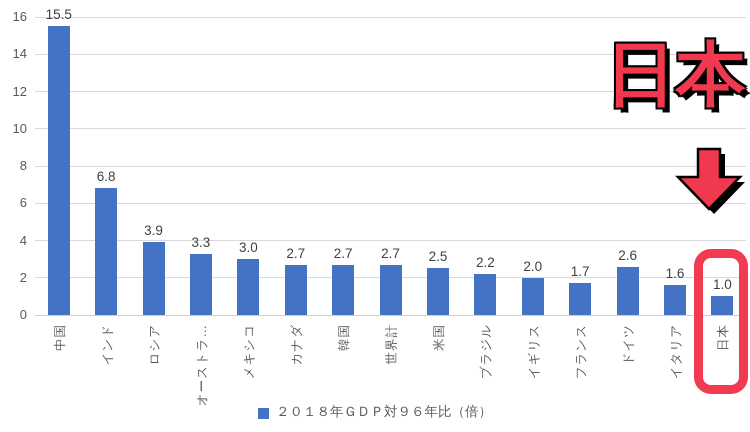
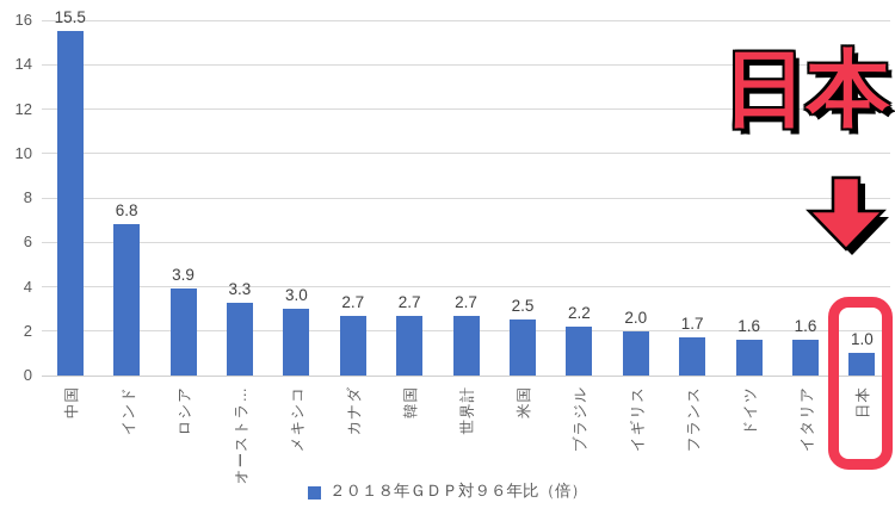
ドイツ: 2.6 -> 1.6
